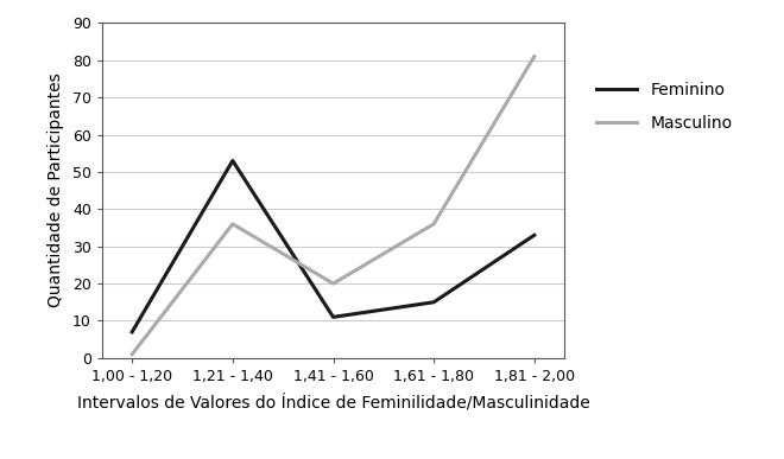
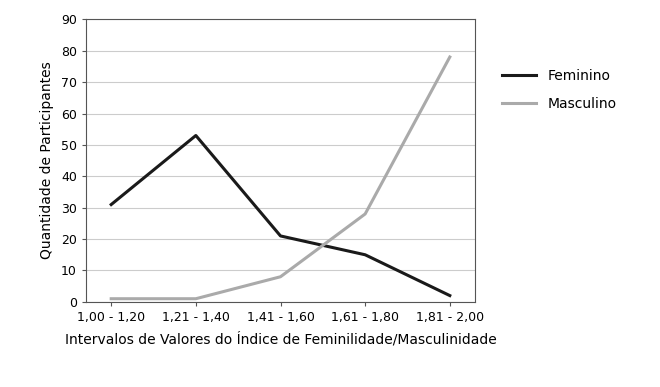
Feminino/1,00 - 1,20: 7 -> 31
Masculino/1,21 - 1,40: 36 -> 1
Feminino/1,41 - 1,60: 11 -> 21
Masculino/1,41 - 1,60: 20 -> 8
Masculino/1,61 - 1,80: 36 -> 28
Feminino/1,81 - 2,00: 33 -> 2
Masculino/1,81 - 2,00: 81 -> 78
